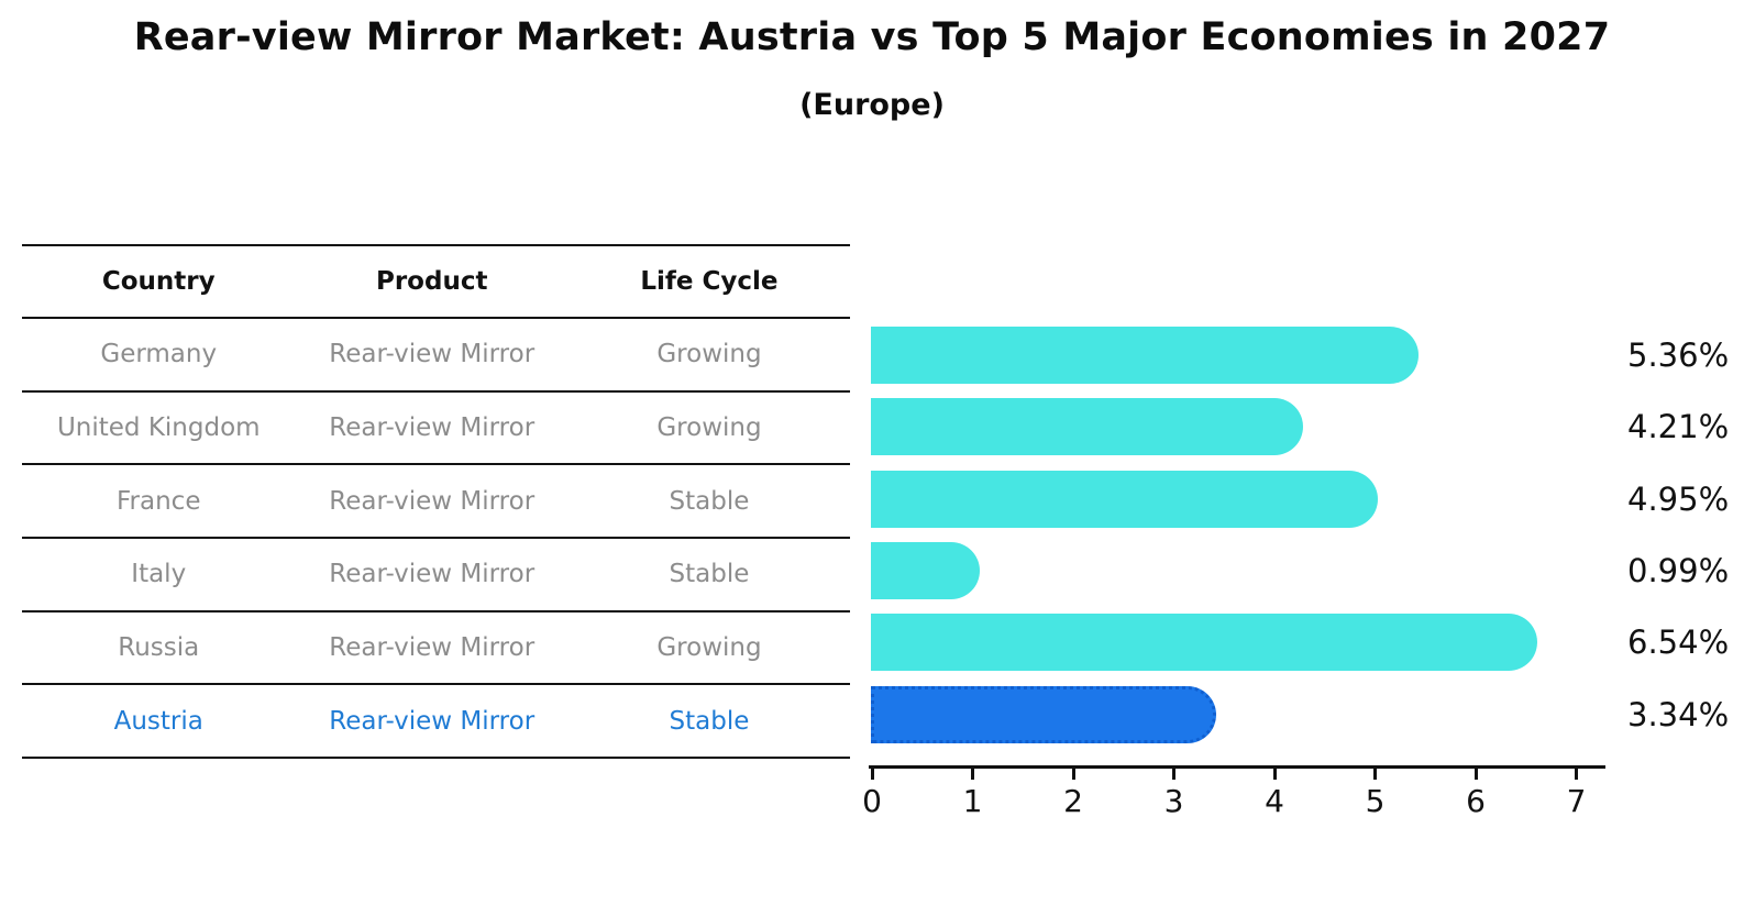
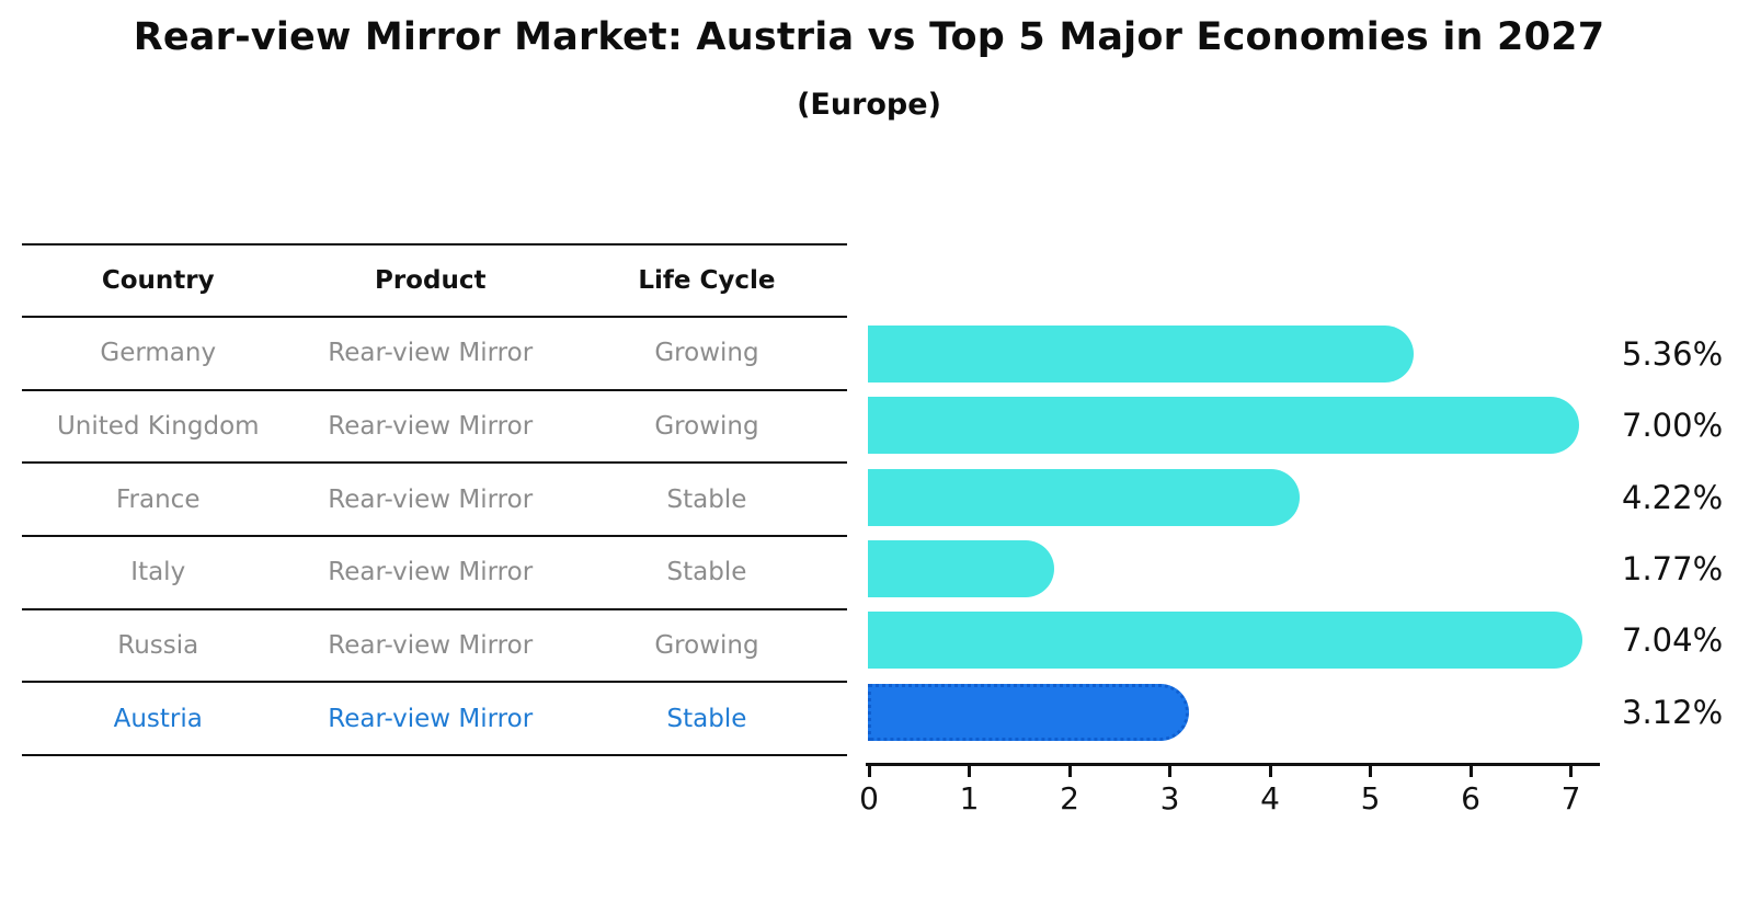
United Kingdom: 4.21% -> 7.00%
France: 4.95% -> 4.22%
Italy: 0.99% -> 1.77%
Russia: 6.54% -> 7.04%
Austria: 3.34% -> 3.12%
